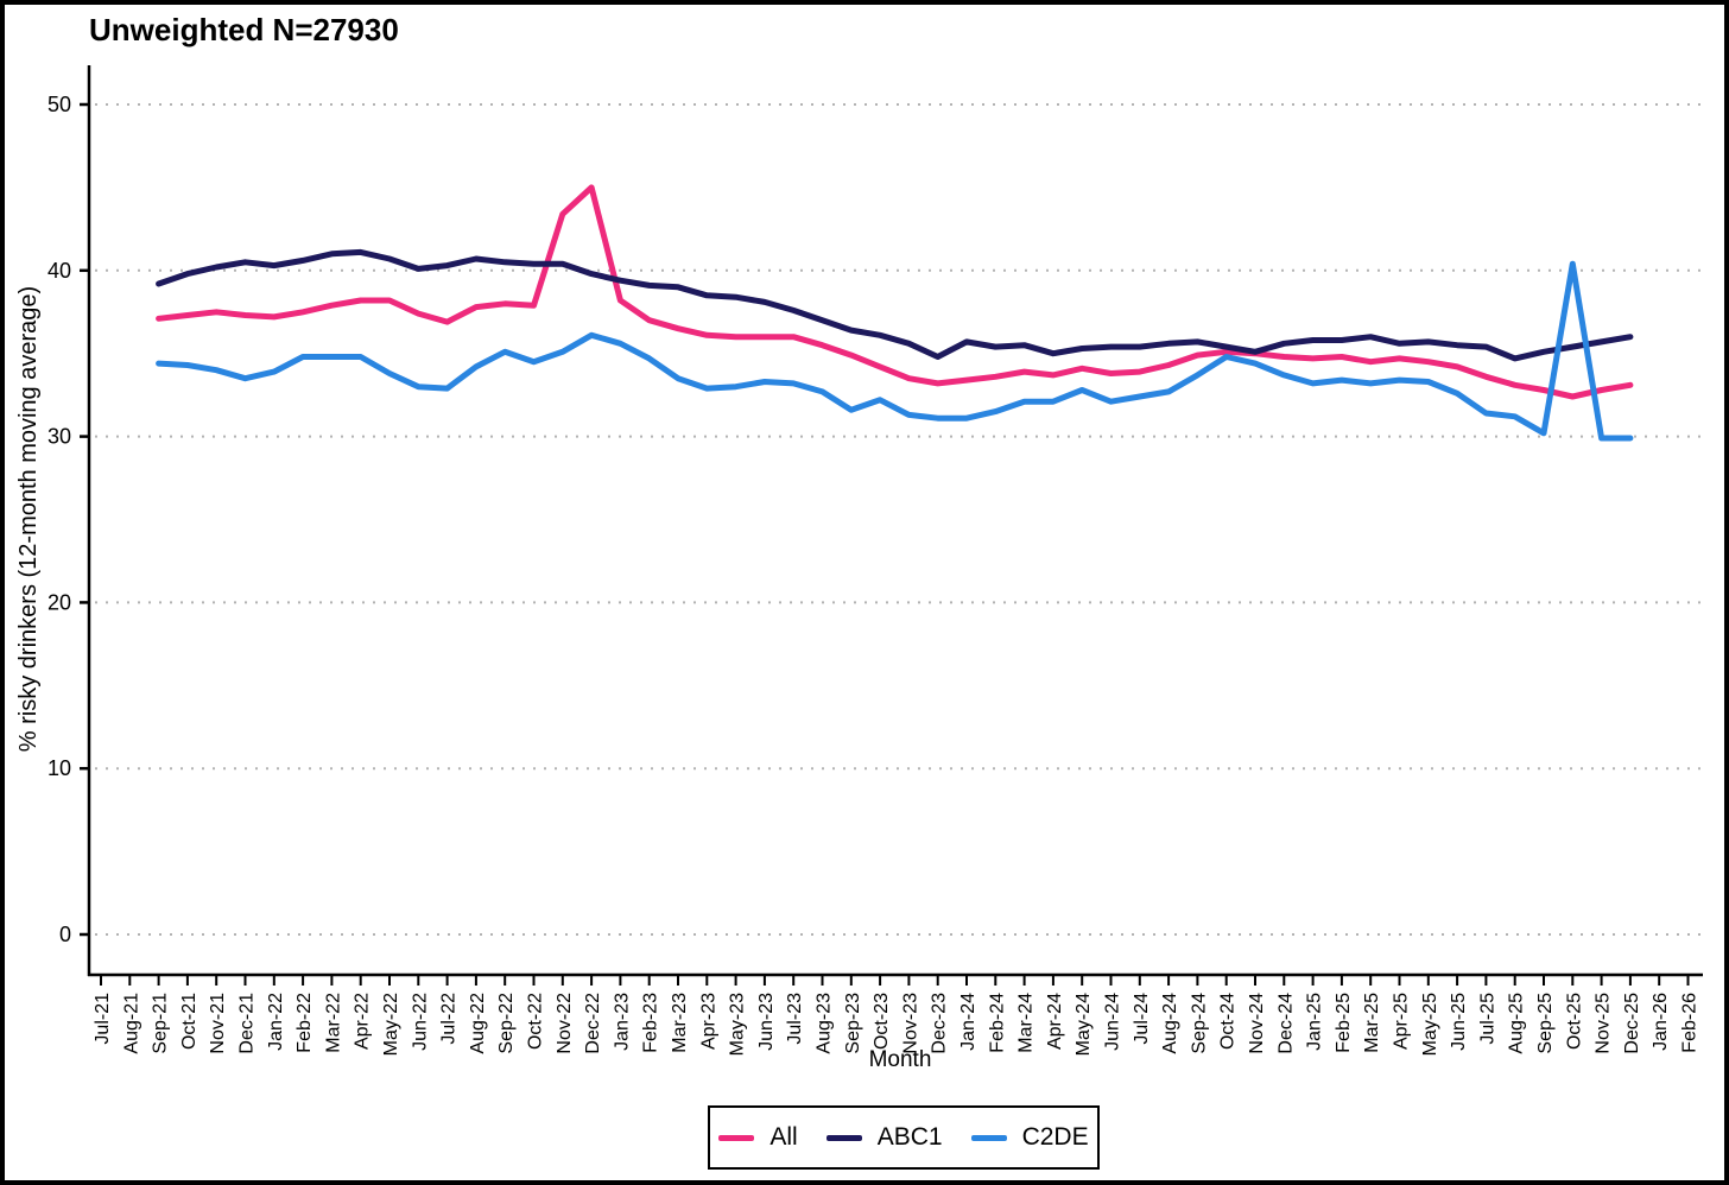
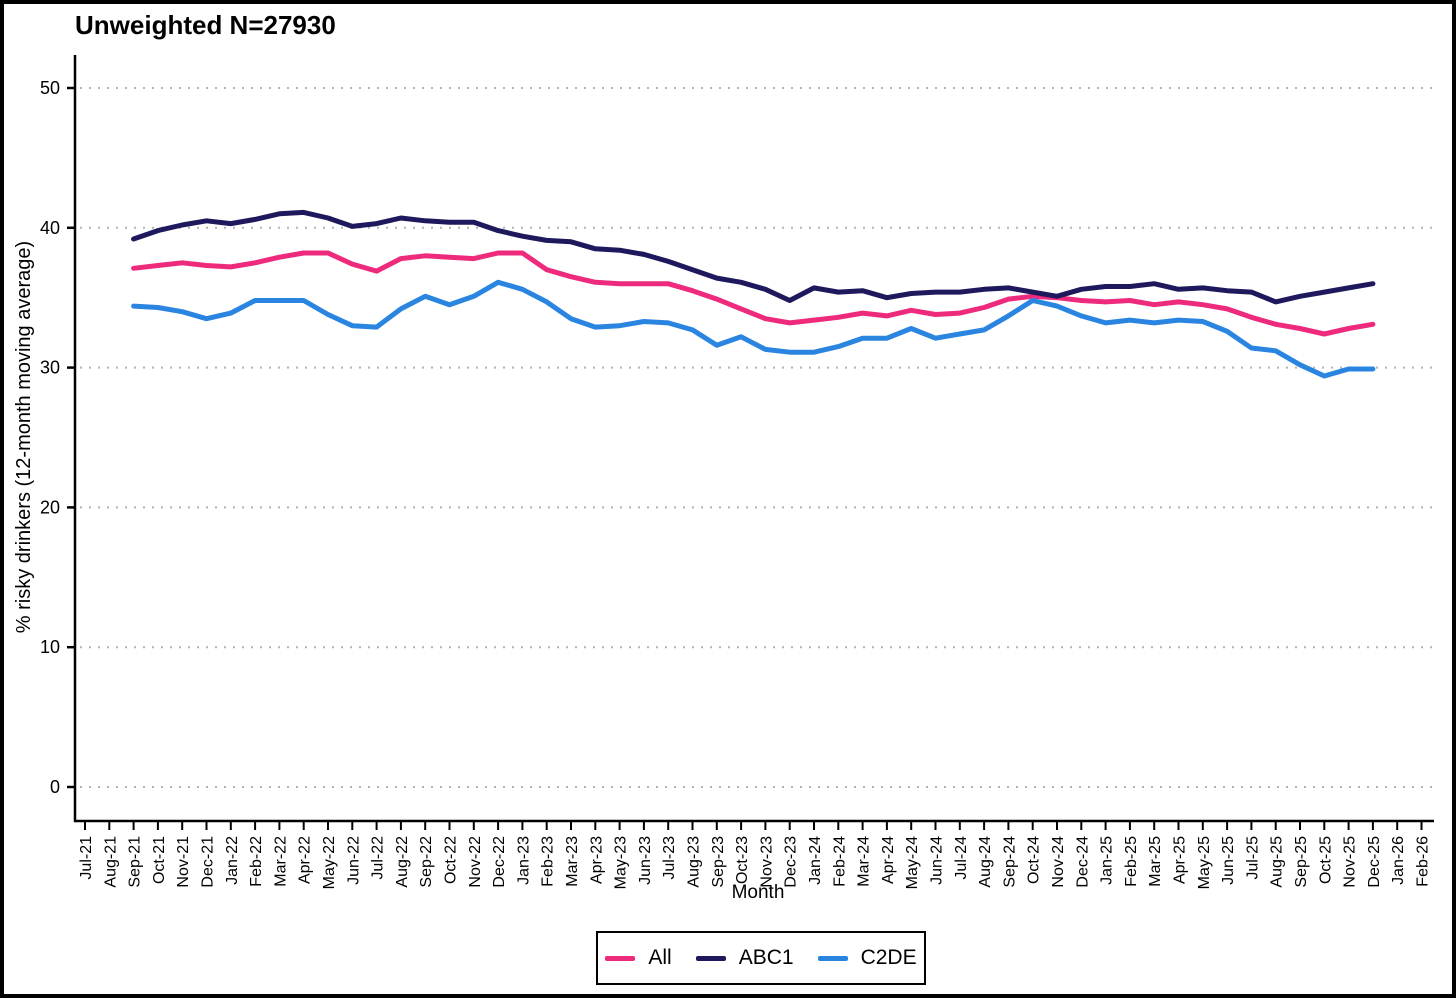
All/Nov-22: 43.4 -> 37.8
All/Dec-22: 45.0 -> 38.2
C2DE/Oct-25: 40.4 -> 29.4
